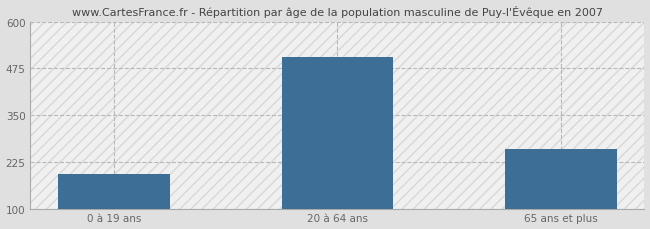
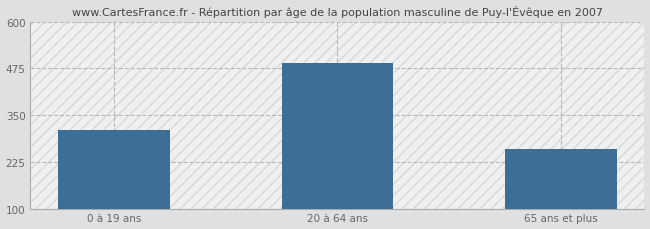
0 à 19 ans: 193 -> 310
20 à 64 ans: 506 -> 490
